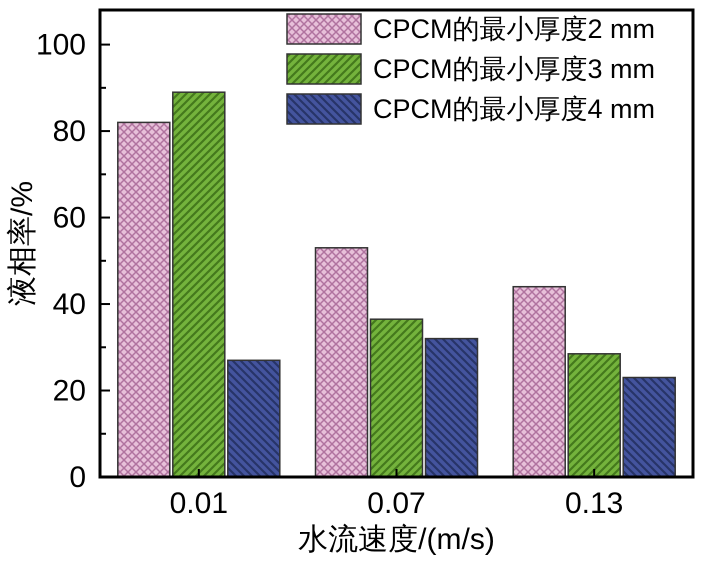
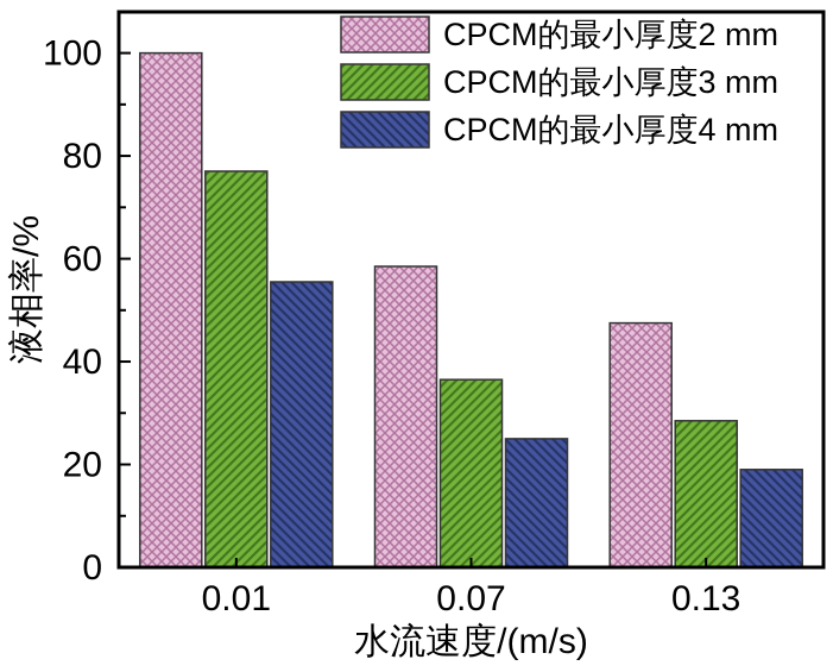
CPCM的最小厚度2 mm/0.01: 82 -> 100
CPCM的最小厚度3 mm/0.01: 89 -> 77
CPCM的最小厚度4 mm/0.01: 27 -> 56
CPCM的最小厚度2 mm/0.07: 53 -> 58
CPCM的最小厚度4 mm/0.07: 32 -> 25
CPCM的最小厚度2 mm/0.13: 44 -> 48
CPCM的最小厚度4 mm/0.13: 23 -> 19
